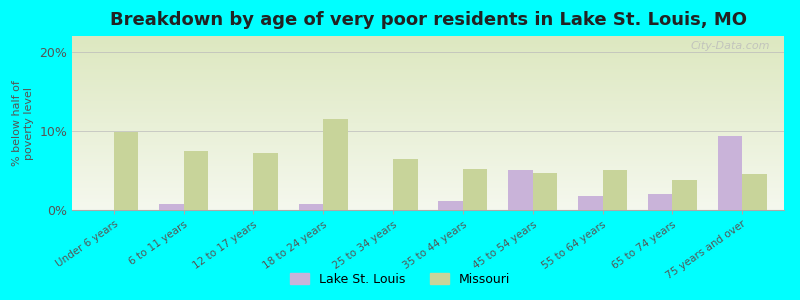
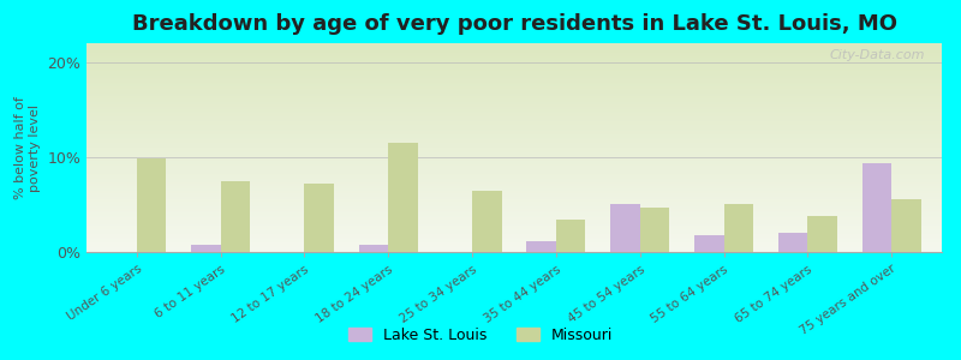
Missouri/35 to 44 years: 5.2% -> 3.4%
Missouri/75 years and over: 4.5% -> 5.6%
